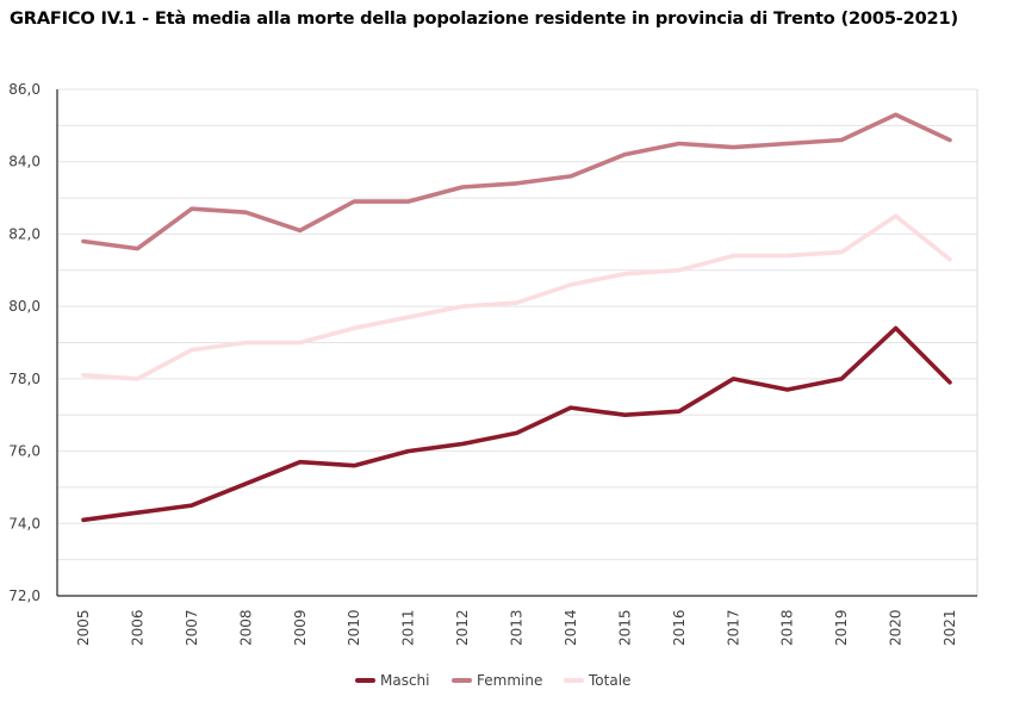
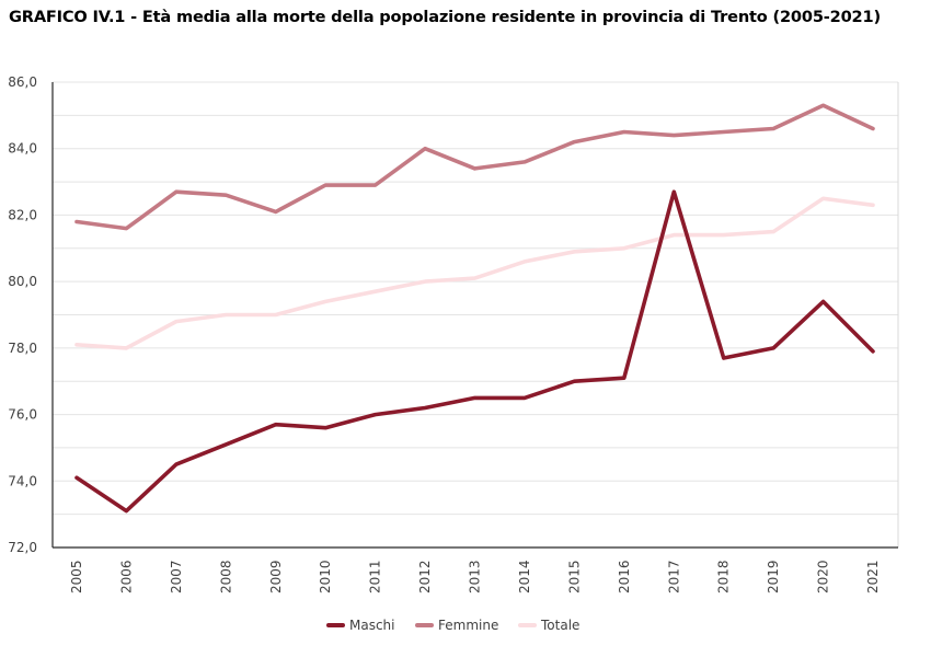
Maschi/2006: 74,3 -> 73,1
Femmine/2012: 83,3 -> 84,0
Maschi/2014: 77,2 -> 76,5
Maschi/2017: 78,0 -> 82,7
Totale/2021: 81,3 -> 82,3
